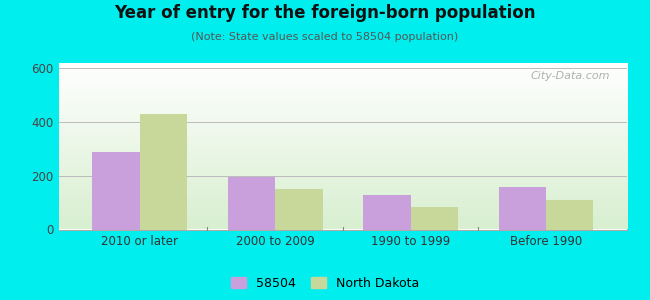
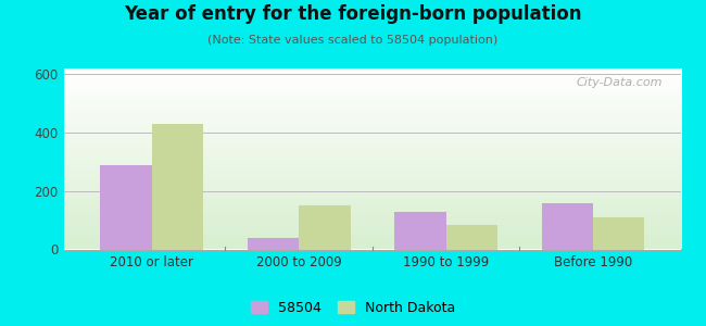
58504/2000 to 2009: 197 -> 40
